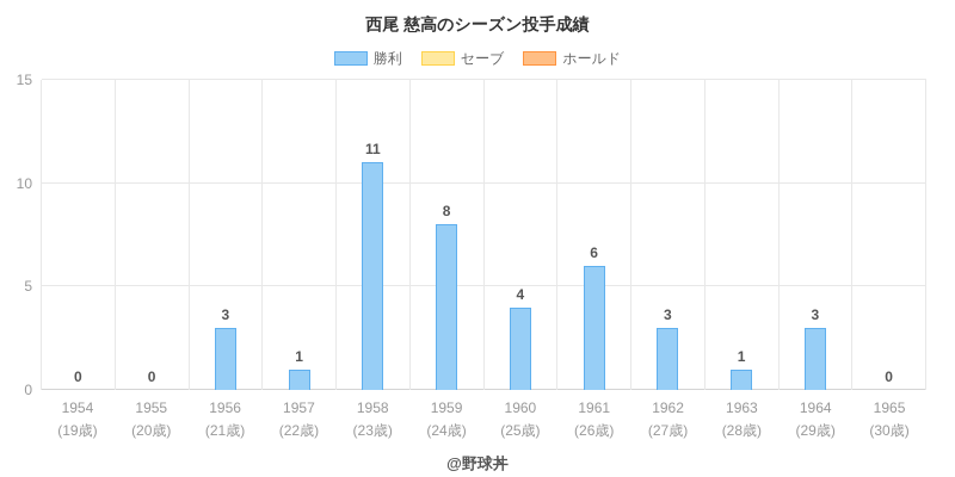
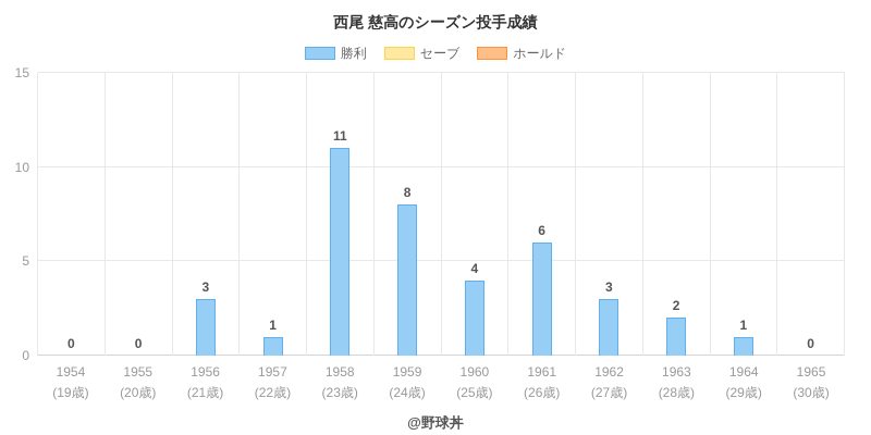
1963: 1 -> 2
1964: 3 -> 1
